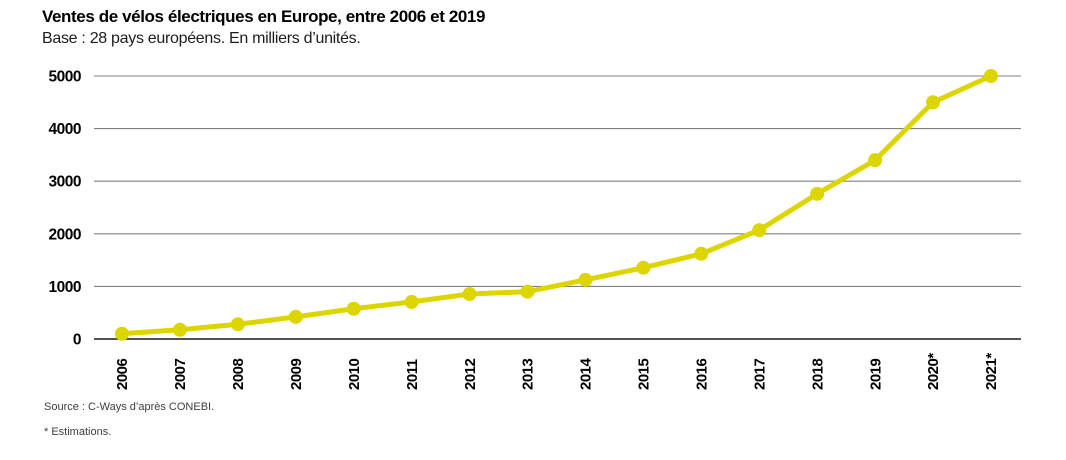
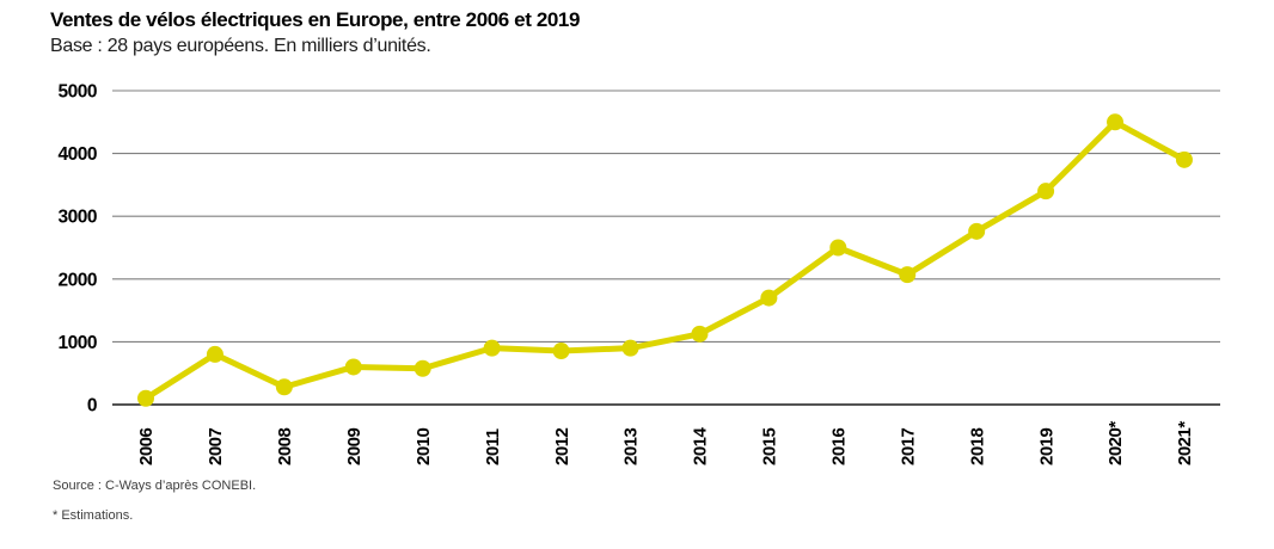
2007: 200 -> 800
2009: 400 -> 600
2011: 700 -> 900
2015: 1400 -> 1700
2016: 1600 -> 2500
2021*: 5000 -> 3900
